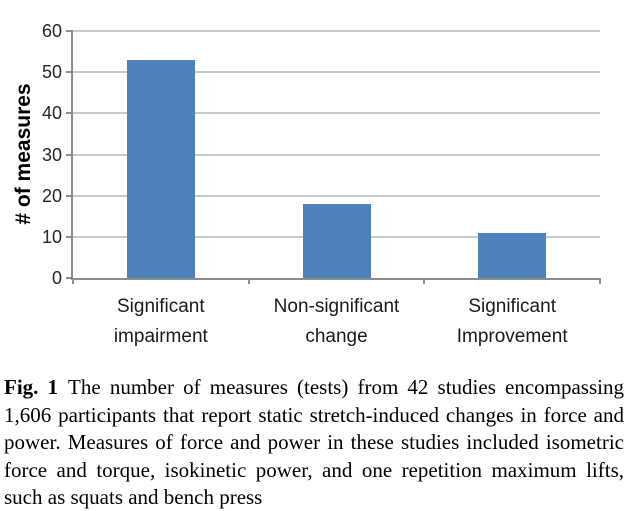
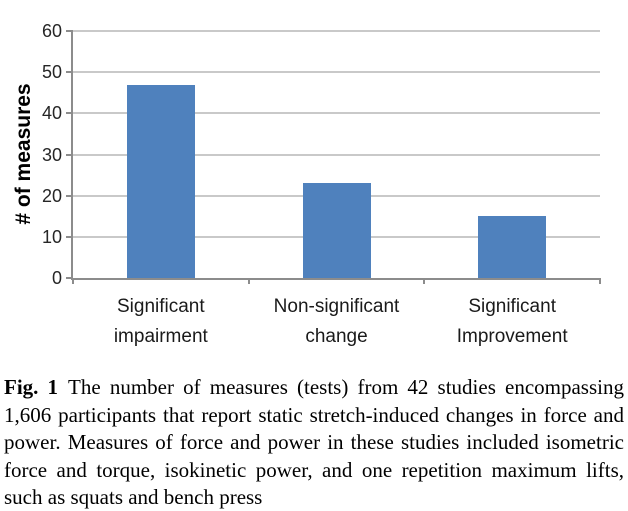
Significant impairment: 53 -> 47
Non-significant change: 18 -> 23
Significant Improvement: 11 -> 15
